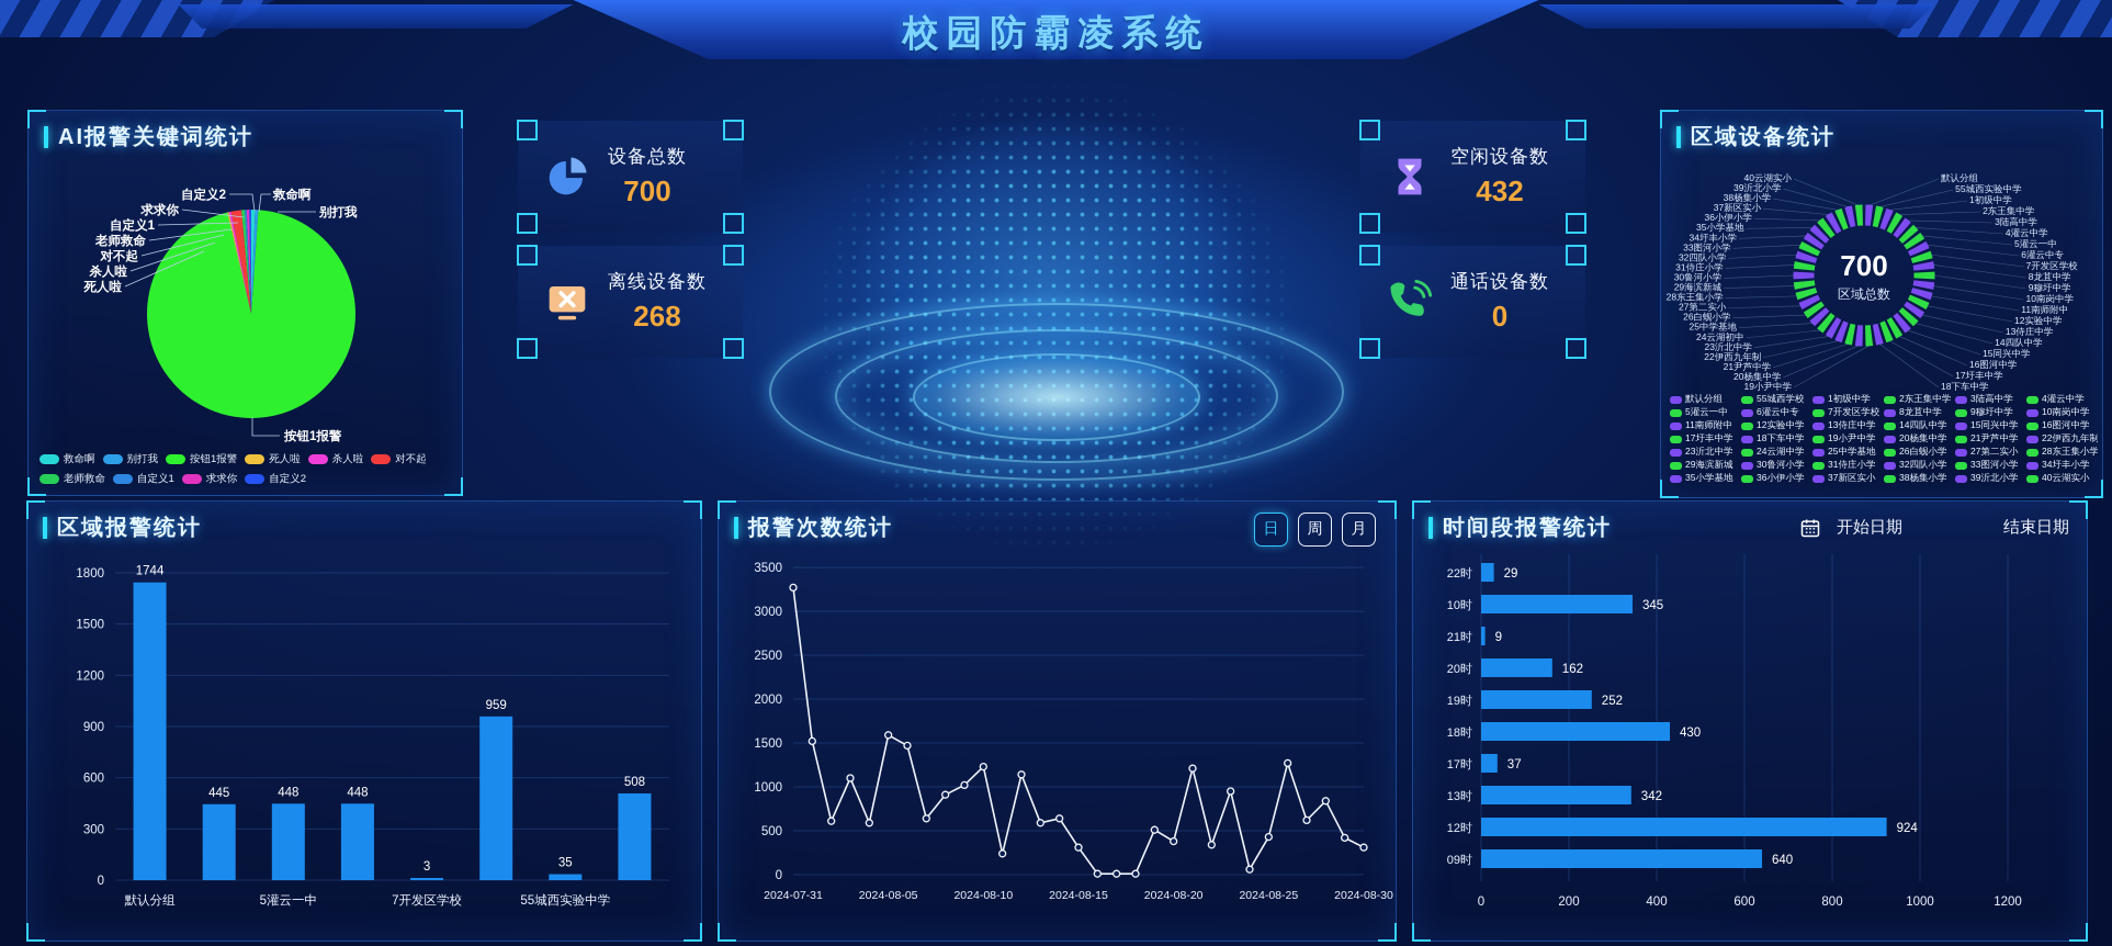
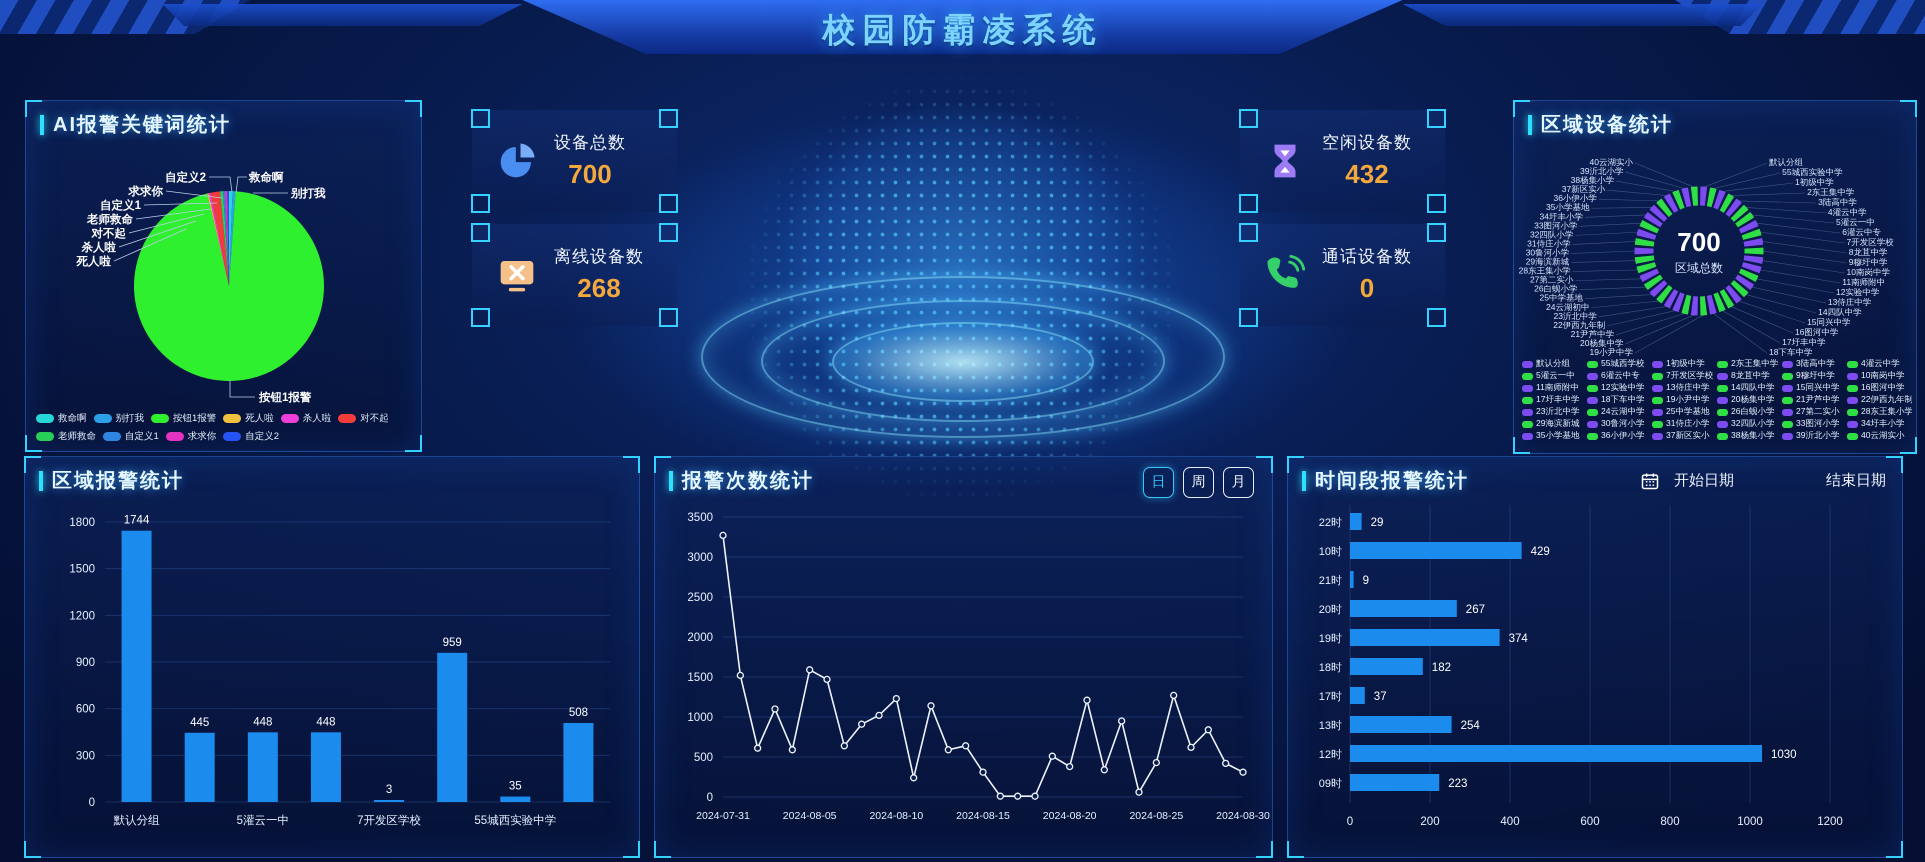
时间段报警统计/10时: 345 -> 429
时间段报警统计/20时: 162 -> 267
时间段报警统计/19时: 252 -> 374
时间段报警统计/18时: 430 -> 182
时间段报警统计/13时: 342 -> 254
时间段报警统计/12时: 924 -> 1030
时间段报警统计/09时: 640 -> 223
